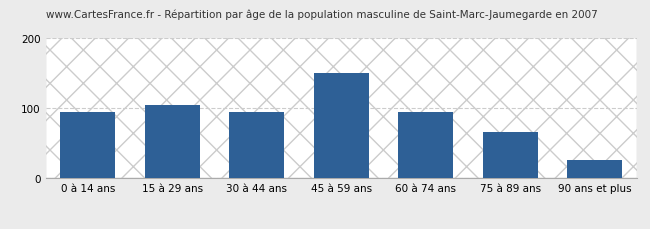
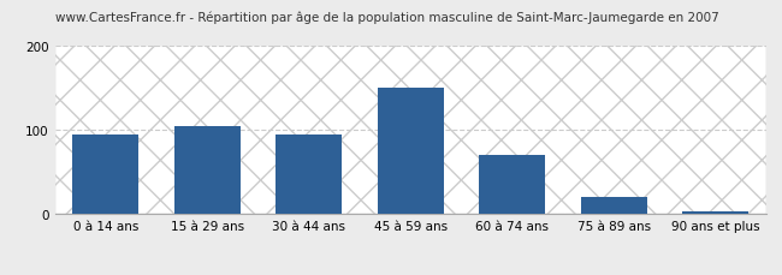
60 à 74 ans: 94 -> 70
75 à 89 ans: 66 -> 20
90 ans et plus: 26 -> 3
